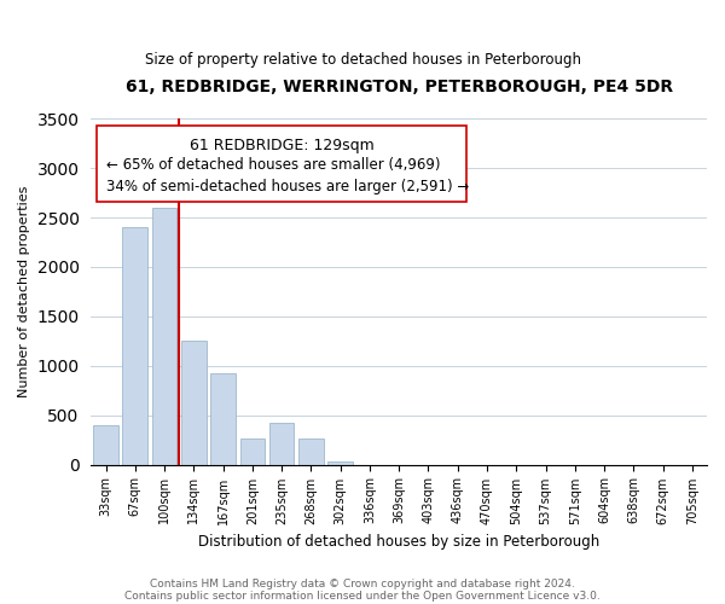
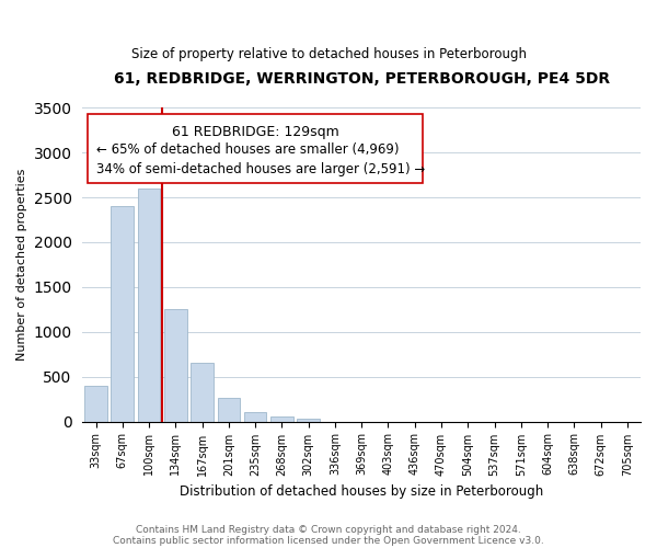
167sqm: 920 -> 650
235sqm: 420 -> 110
268sqm: 260 -> 50
